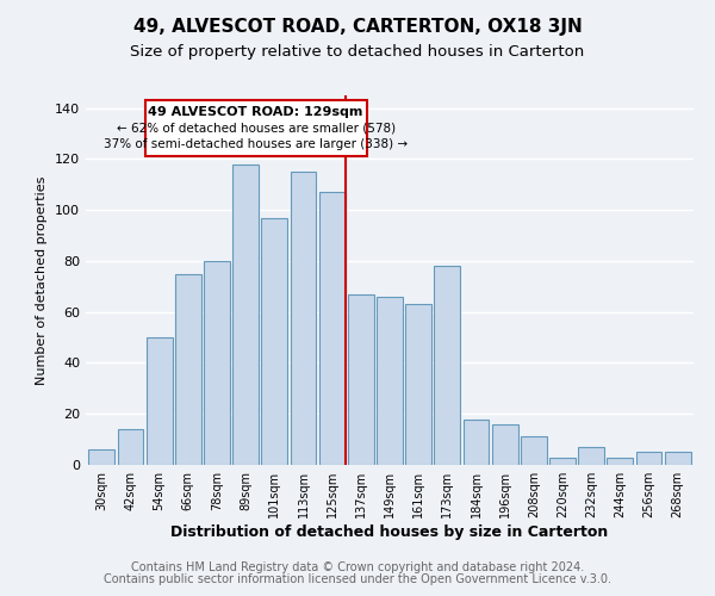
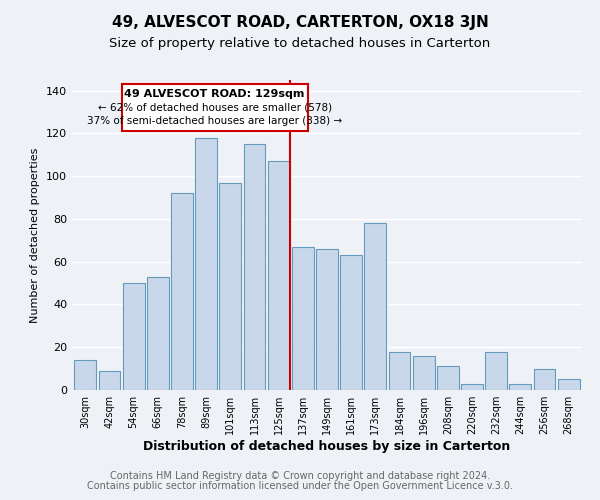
30sqm: 6 -> 14
42sqm: 14 -> 9
66sqm: 75 -> 53
78sqm: 80 -> 92
232sqm: 7 -> 18
256sqm: 5 -> 10
